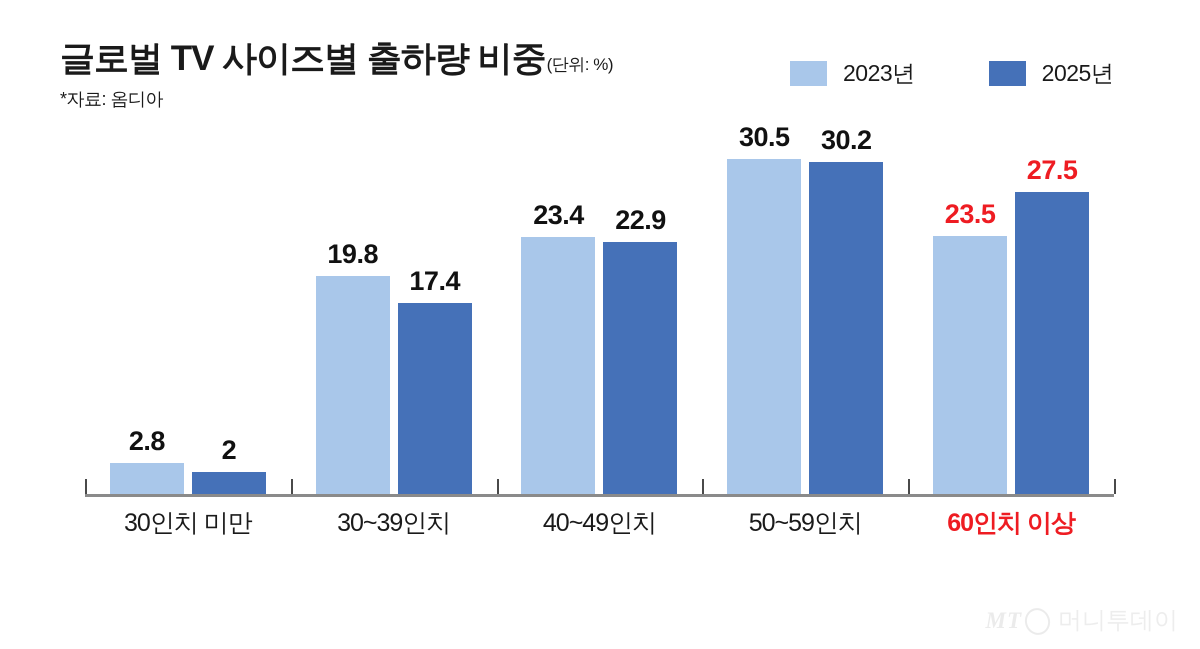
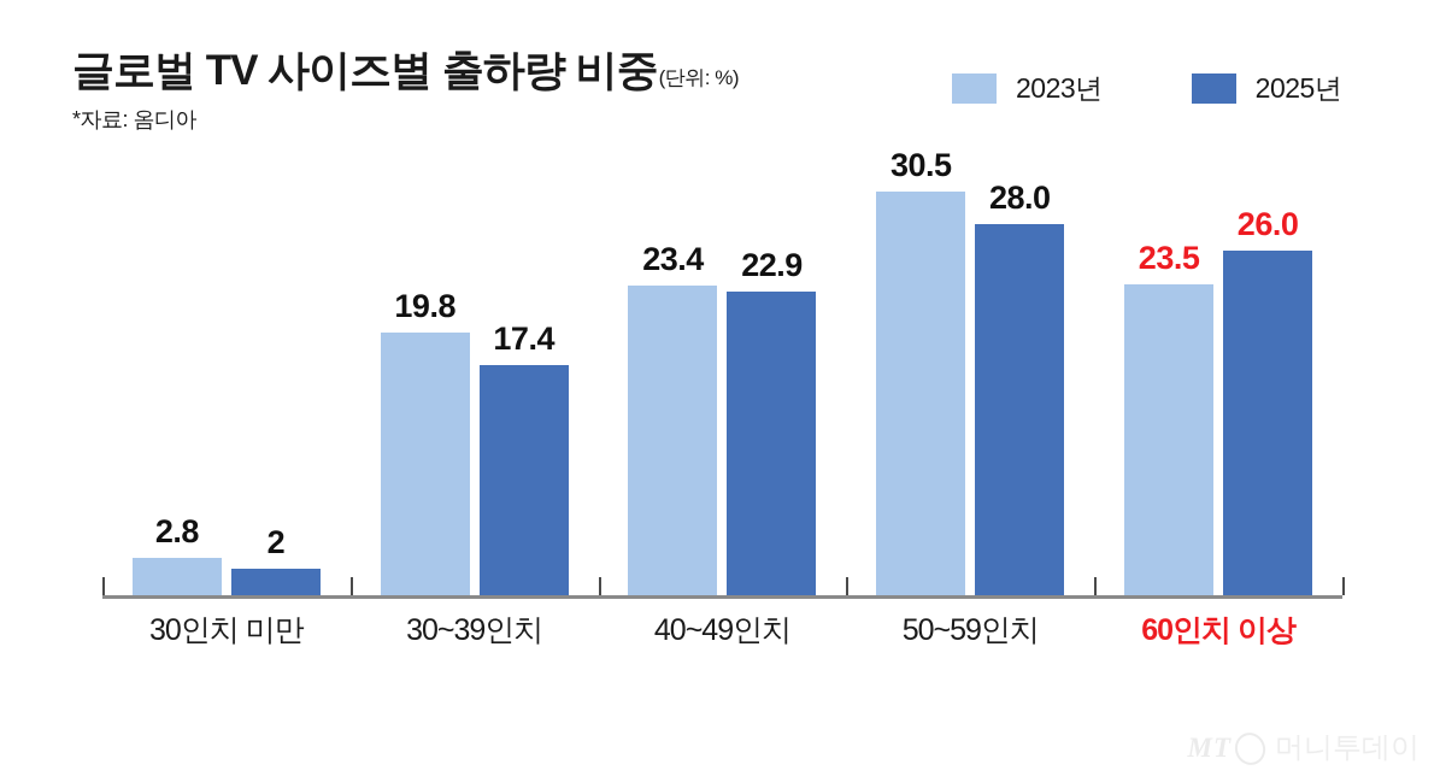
2025년/50~59인치: 30.2 -> 28.0
2025년/60인치 이상: 27.5 -> 26.0
